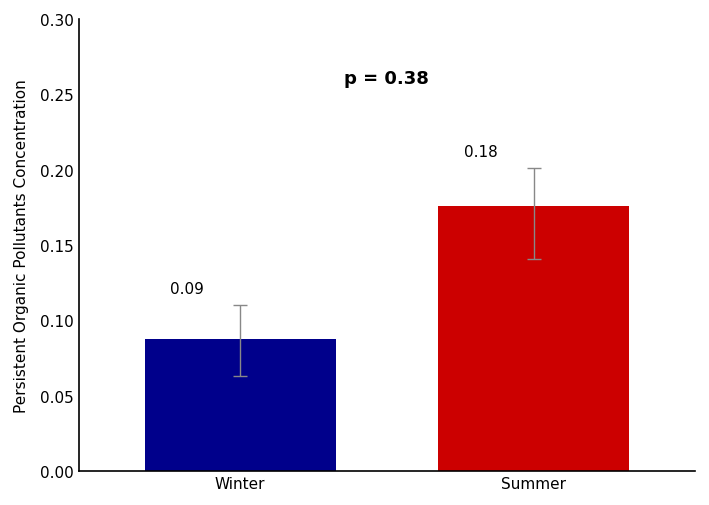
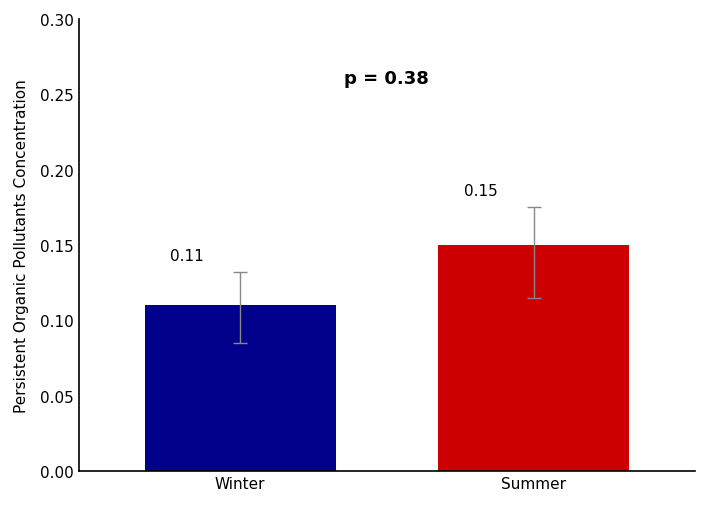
Winter: 0.09 -> 0.11
Summer: 0.18 -> 0.15
